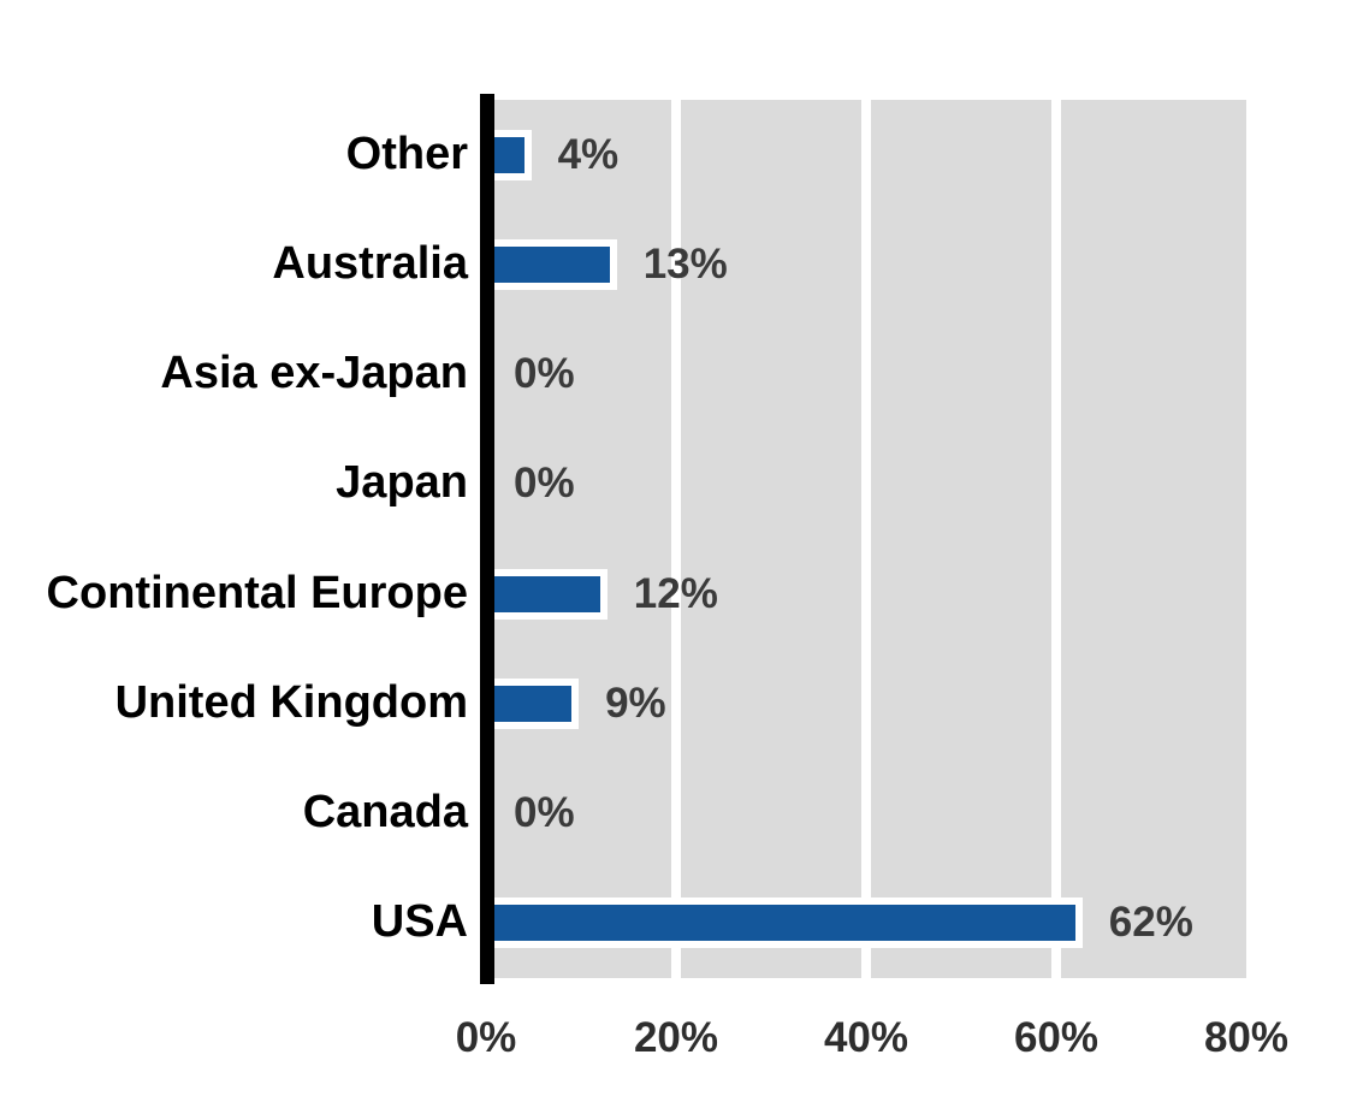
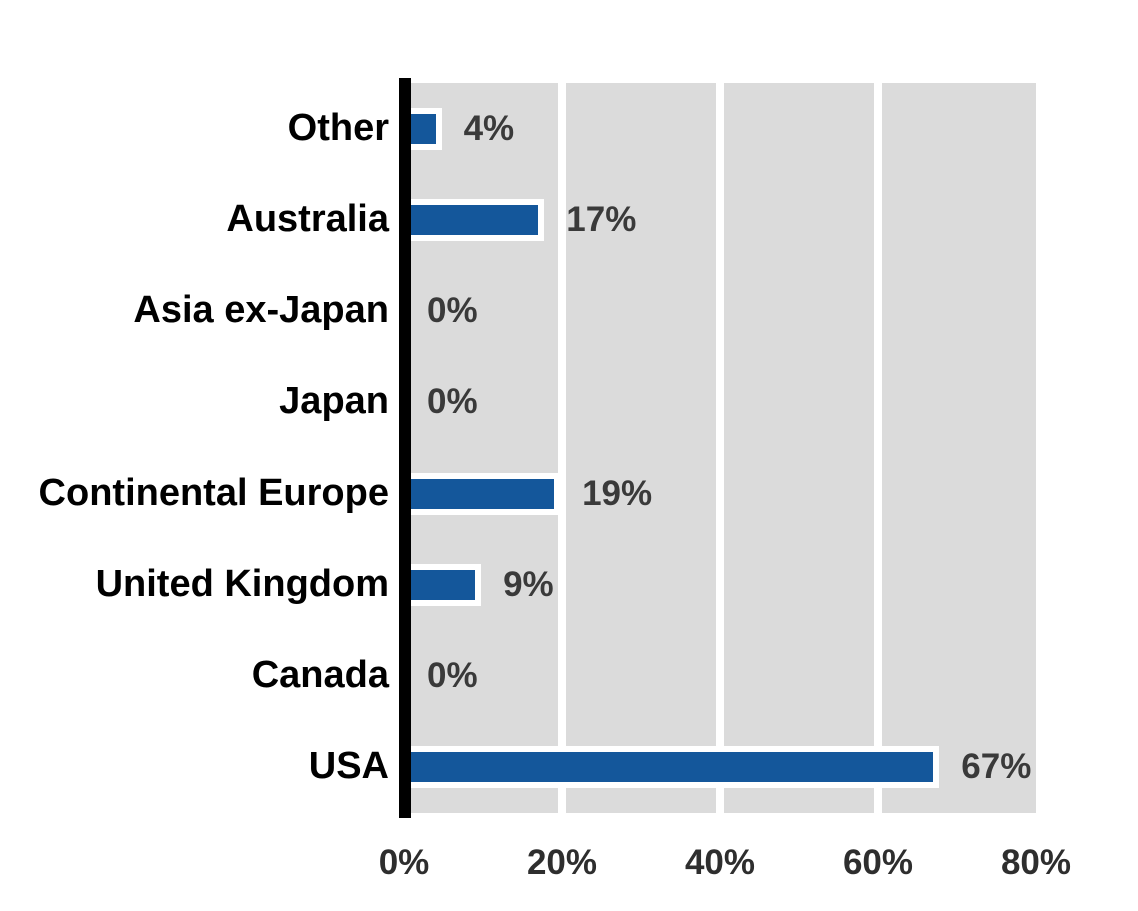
Australia: 13% -> 17%
Continental Europe: 12% -> 19%
USA: 62% -> 67%
